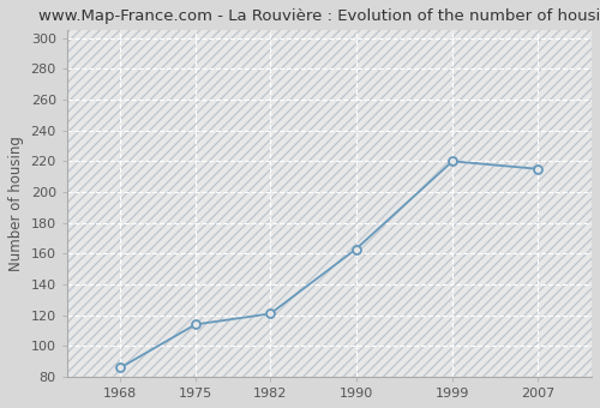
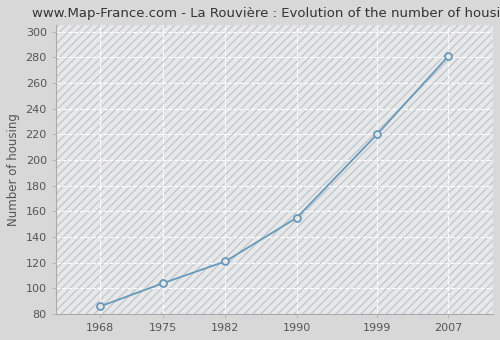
1975: 114 -> 104
1990: 163 -> 155
2007: 215 -> 281
